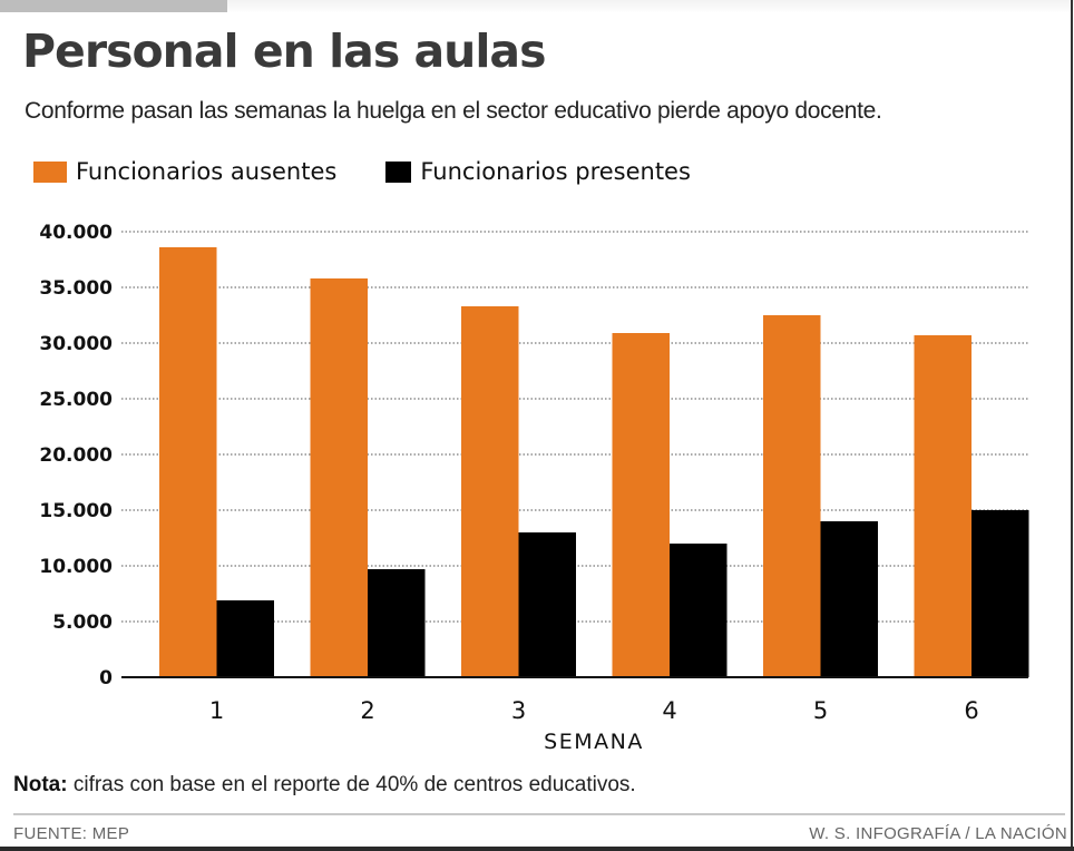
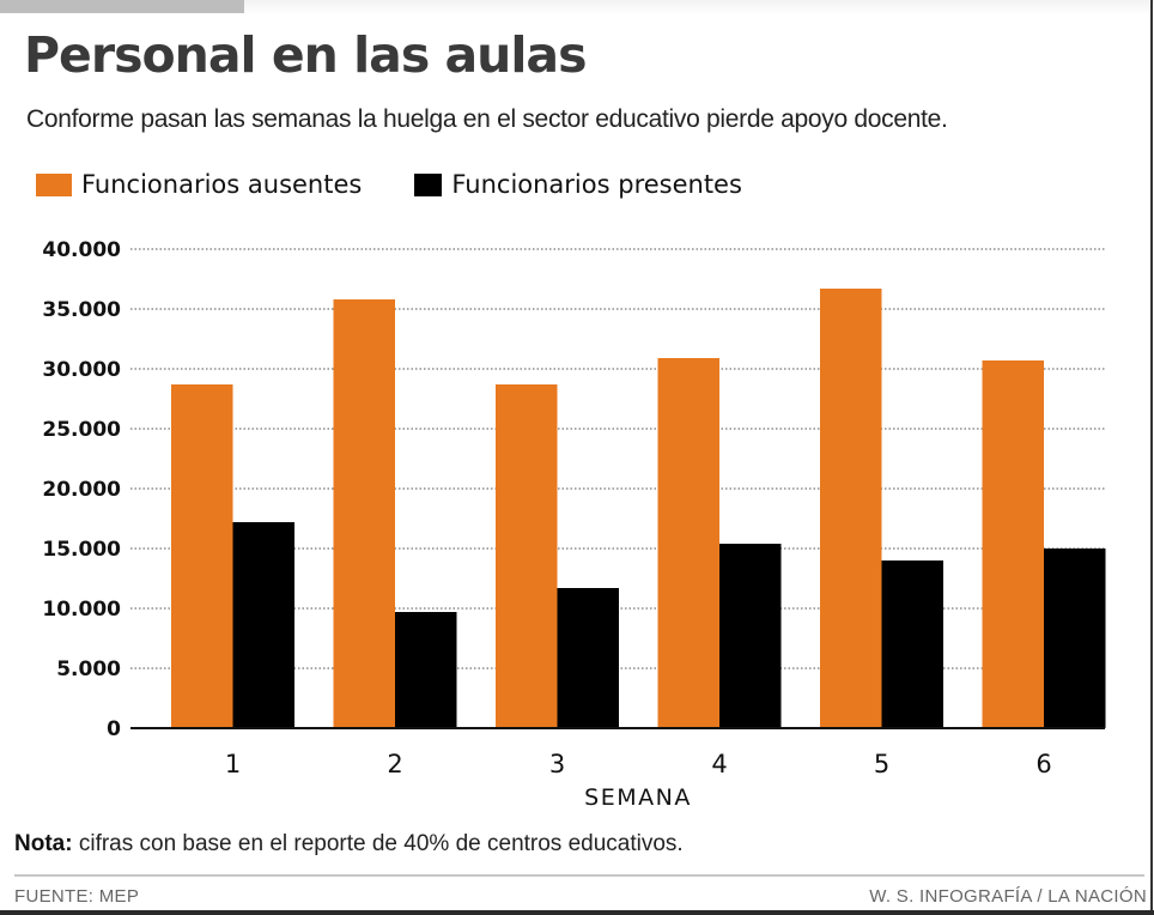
Funcionarios ausentes/1: 38600 -> 28700
Funcionarios presentes/1: 6900 -> 17200
Funcionarios ausentes/3: 33300 -> 28700
Funcionarios presentes/3: 13000 -> 11700
Funcionarios presentes/4: 12000 -> 15400
Funcionarios ausentes/5: 32500 -> 36700
